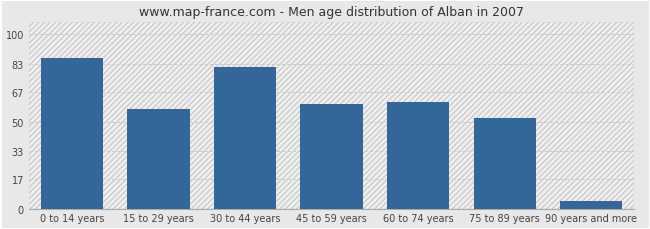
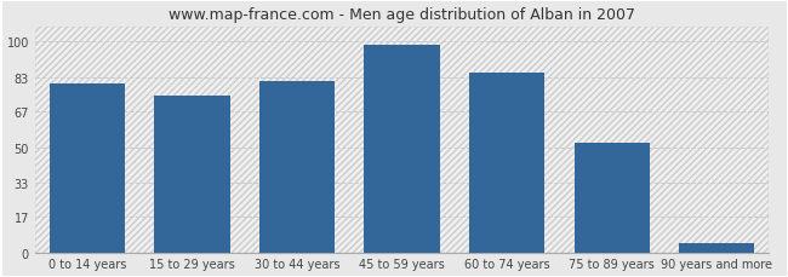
0 to 14 years: 86 -> 80
15 to 29 years: 57 -> 74
45 to 59 years: 60 -> 98
60 to 74 years: 61 -> 85
